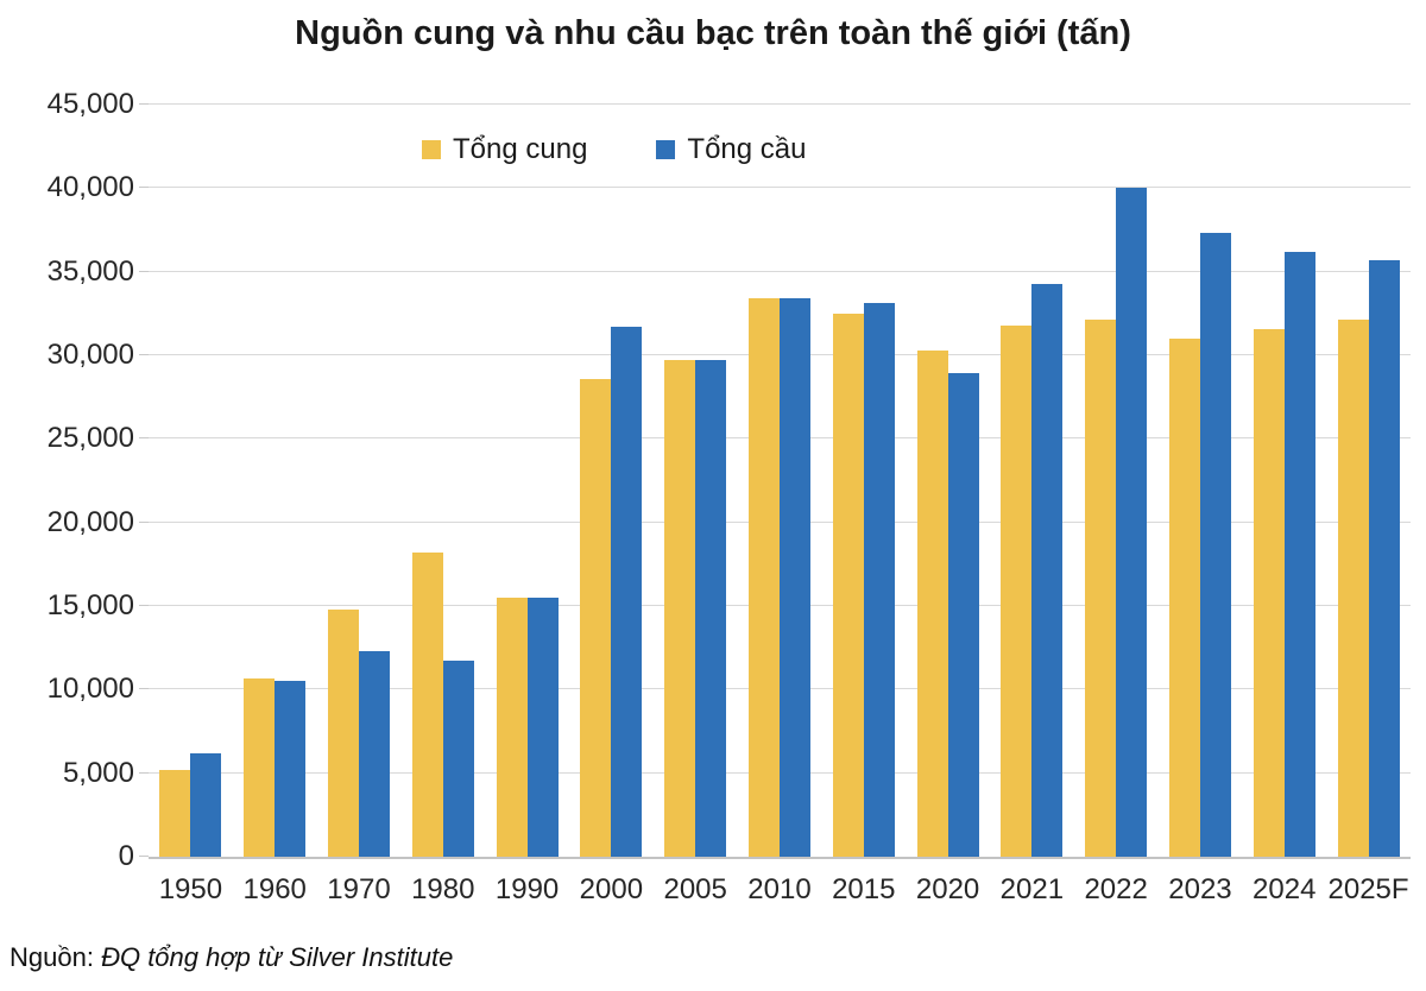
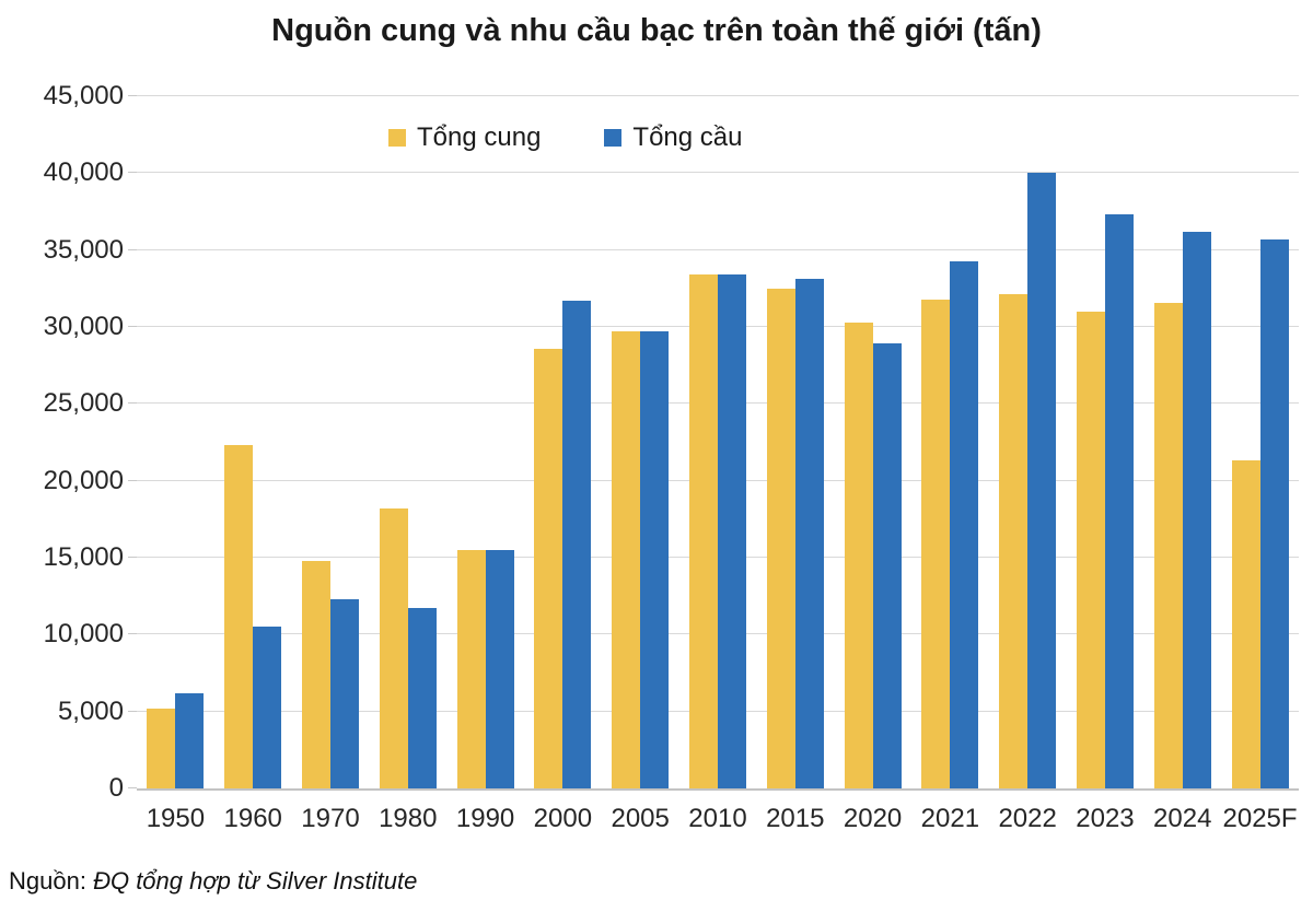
Tổng cung/1960: 10700 -> 22300
Tổng cung/2025F: 32100 -> 21300
